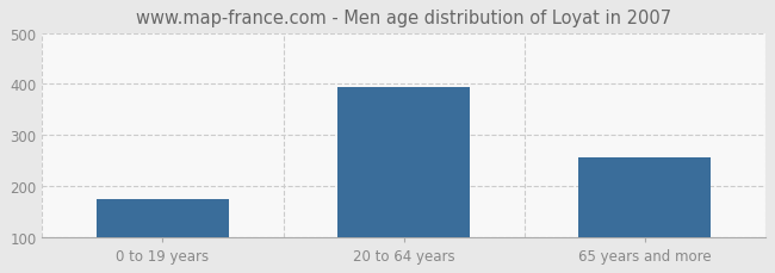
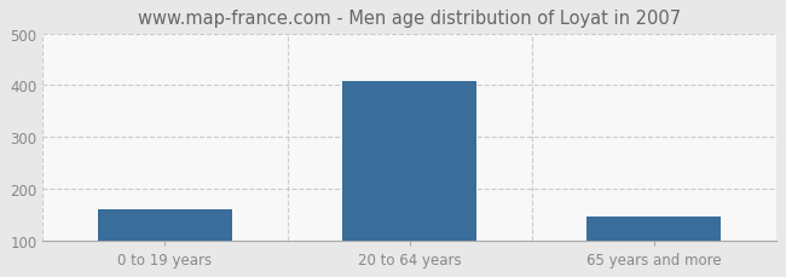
0 to 19 years: 175 -> 160
20 to 64 years: 395 -> 408
65 years and more: 255 -> 147
